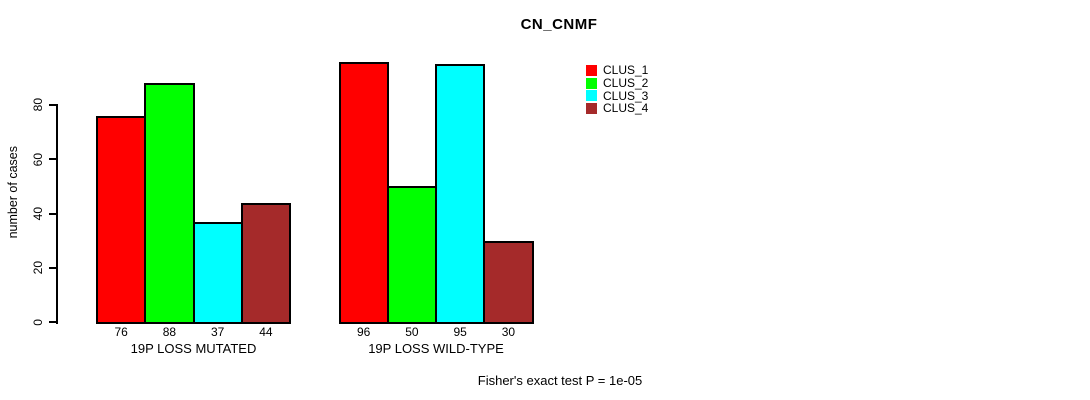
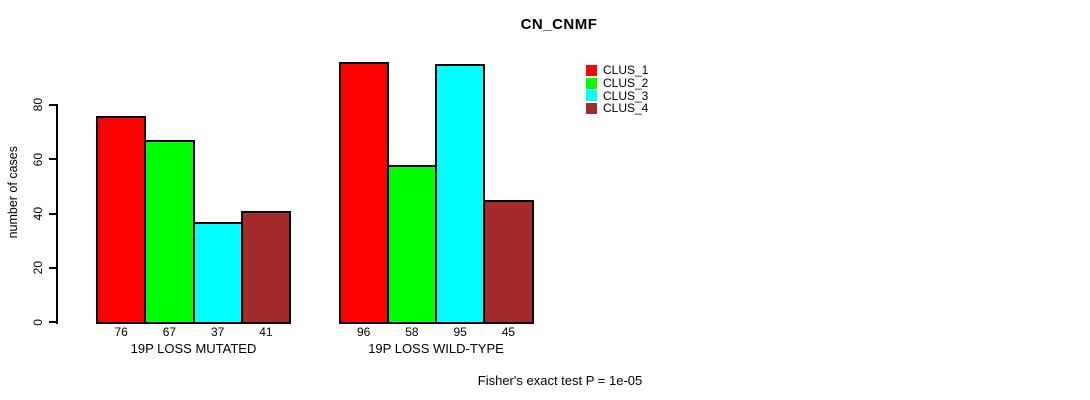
CLUS_2/19P LOSS MUTATED: 88 -> 67
CLUS_4/19P LOSS MUTATED: 44 -> 41
CLUS_2/19P LOSS WILD-TYPE: 50 -> 58
CLUS_4/19P LOSS WILD-TYPE: 30 -> 45
